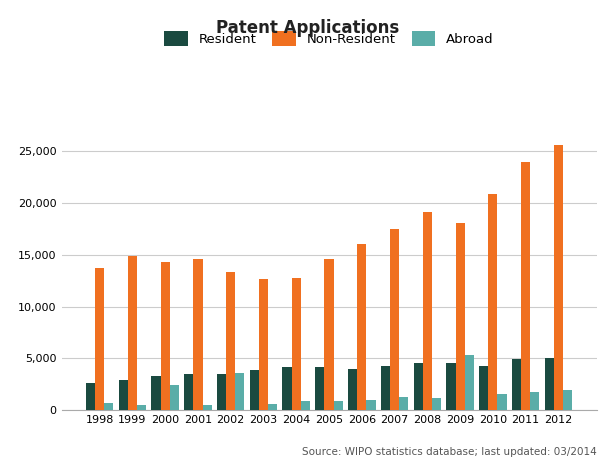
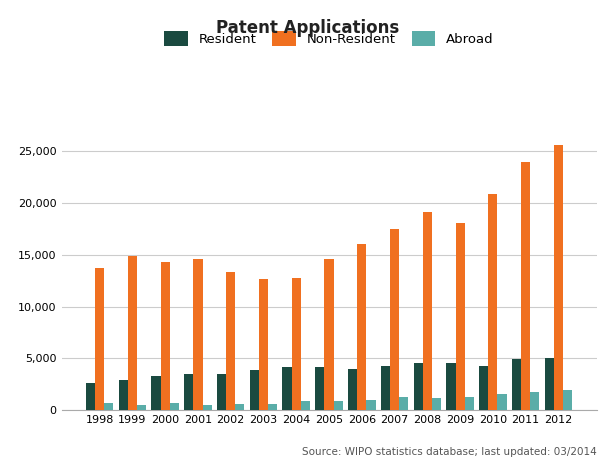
Abroad/2000: 2,400 -> 700
Abroad/2002: 3,600 -> 600
Abroad/2009: 5,300 -> 1,300
